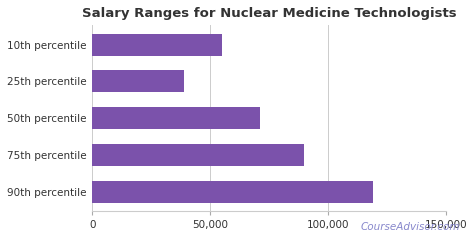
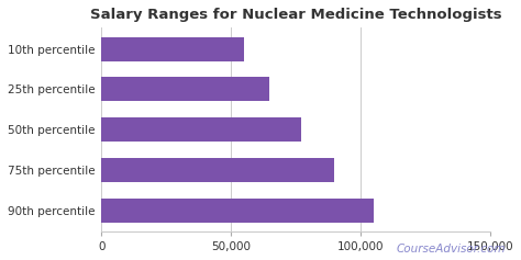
25th percentile: 39,000 -> 65,000
50th percentile: 71,000 -> 77,000
90th percentile: 119,000 -> 105,000
